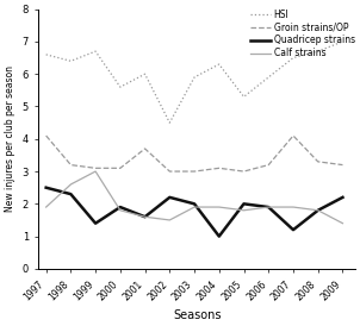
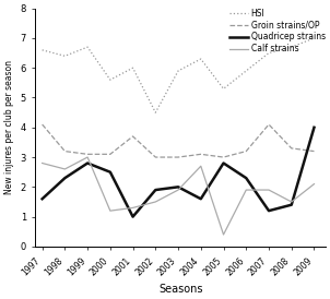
Quadricep strains/1997: 2.5 -> 1.6
Calf strains/1997: 1.9 -> 2.8
Quadricep strains/1999: 1.4 -> 2.8
Quadricep strains/2000: 1.9 -> 2.5
Calf strains/2000: 1.8 -> 1.2
Quadricep strains/2001: 1.6 -> 1.0
Calf strains/2001: 1.6 -> 1.3
Quadricep strains/2002: 2.2 -> 1.9
Quadricep strains/2004: 1.0 -> 1.6
Calf strains/2004: 1.9 -> 2.7
Quadricep strains/2005: 2.0 -> 2.8
Calf strains/2005: 1.8 -> 0.4
Quadricep strains/2006: 1.9 -> 2.3
Quadricep strains/2008: 1.8 -> 1.4
Calf strains/2008: 1.8 -> 1.5
Quadricep strains/2009: 2.2 -> 4.0
Calf strains/2009: 1.4 -> 2.1
